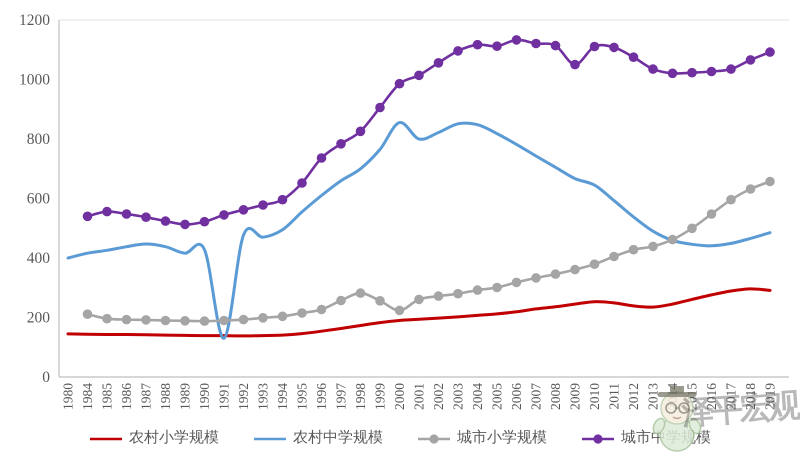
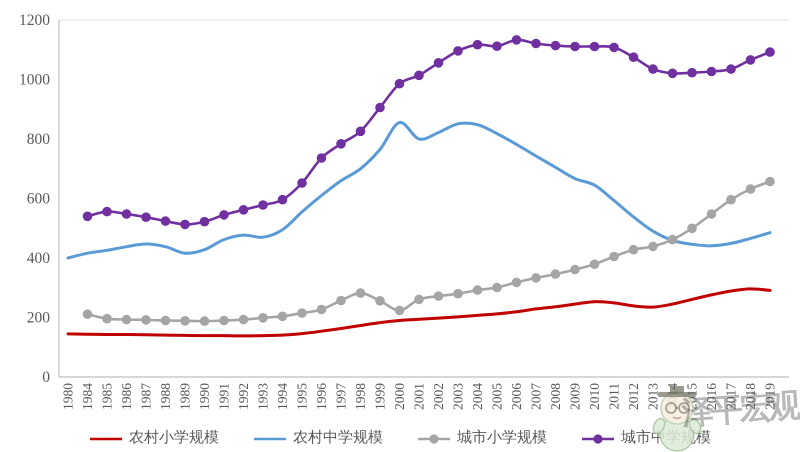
农村中学规模/1991: 130 -> 460
城市中学规模/2009: 1050 -> 1110
